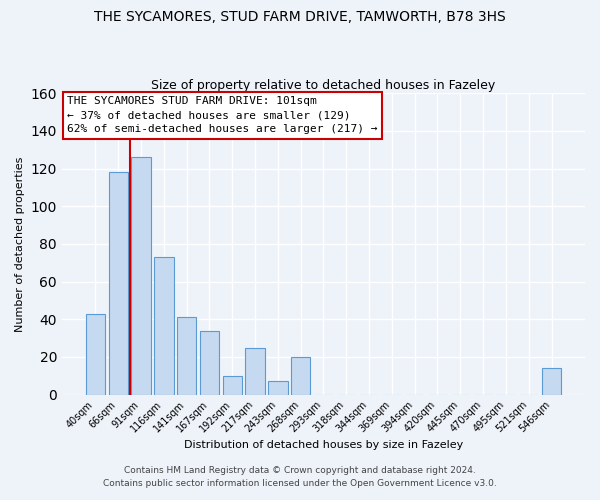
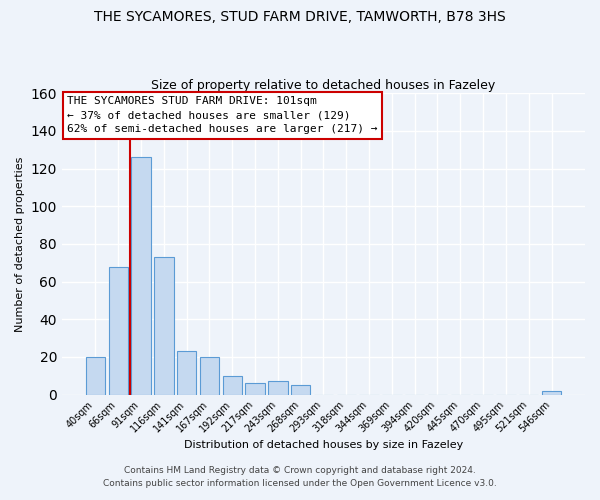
40sqm: 43 -> 20
66sqm: 118 -> 68
141sqm: 41 -> 23
167sqm: 34 -> 20
217sqm: 25 -> 6
268sqm: 20 -> 5
546sqm: 14 -> 2
